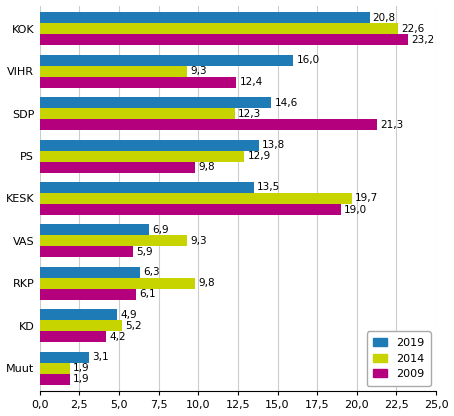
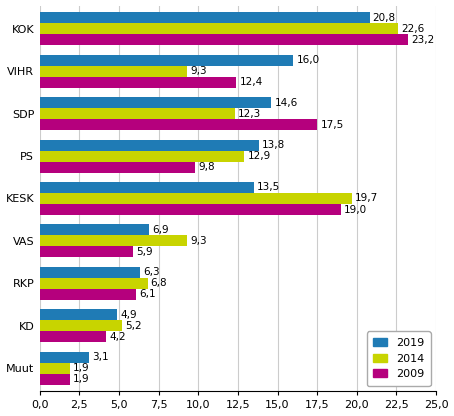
2009/SDP: 21,3 -> 17,5
2014/RKP: 9,8 -> 6,8
